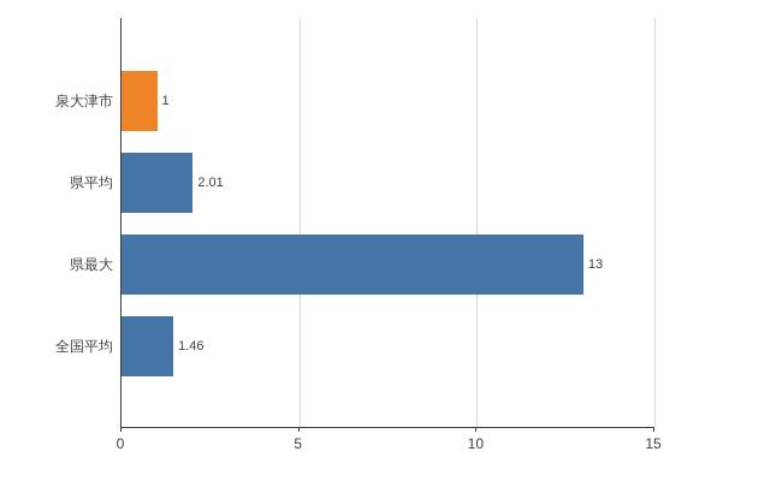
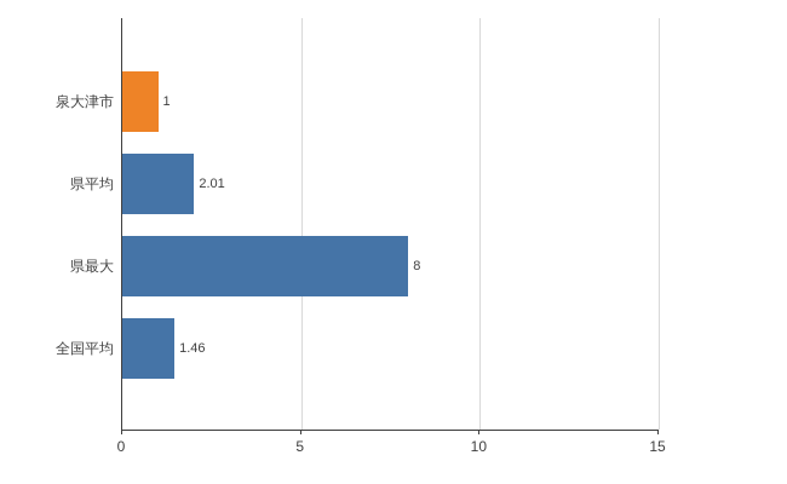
県最大: 13 -> 8
